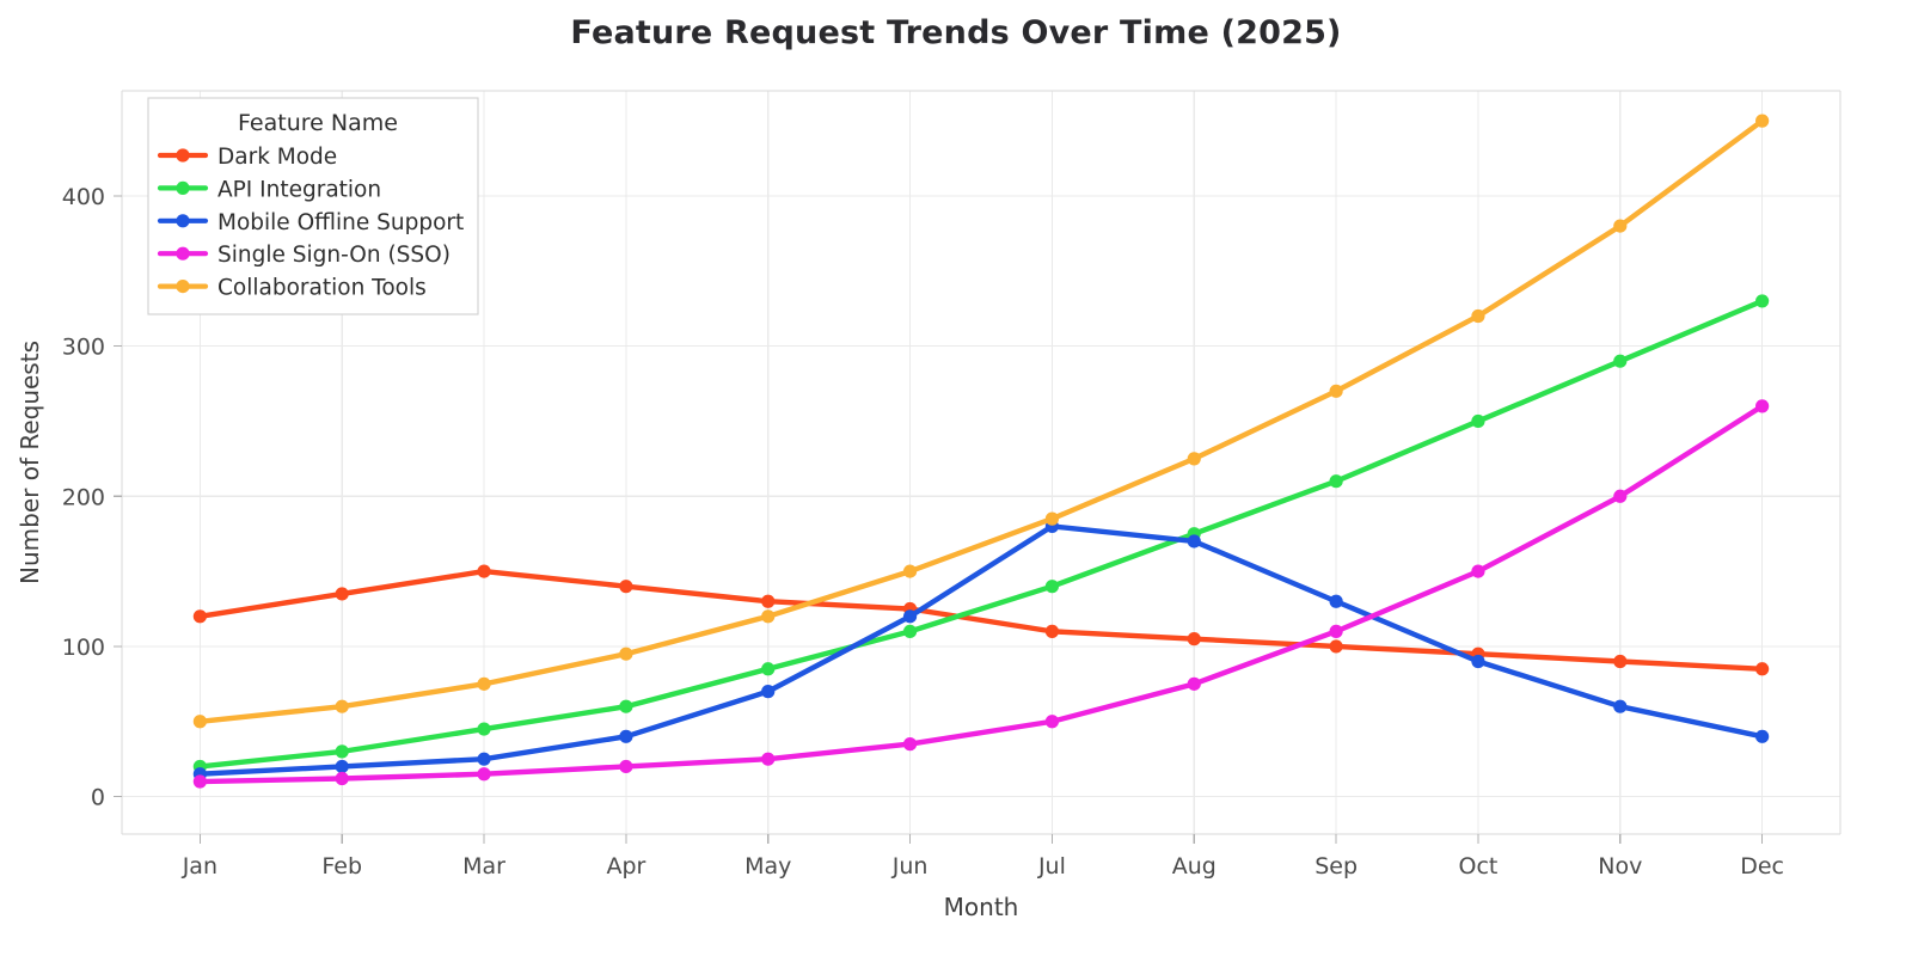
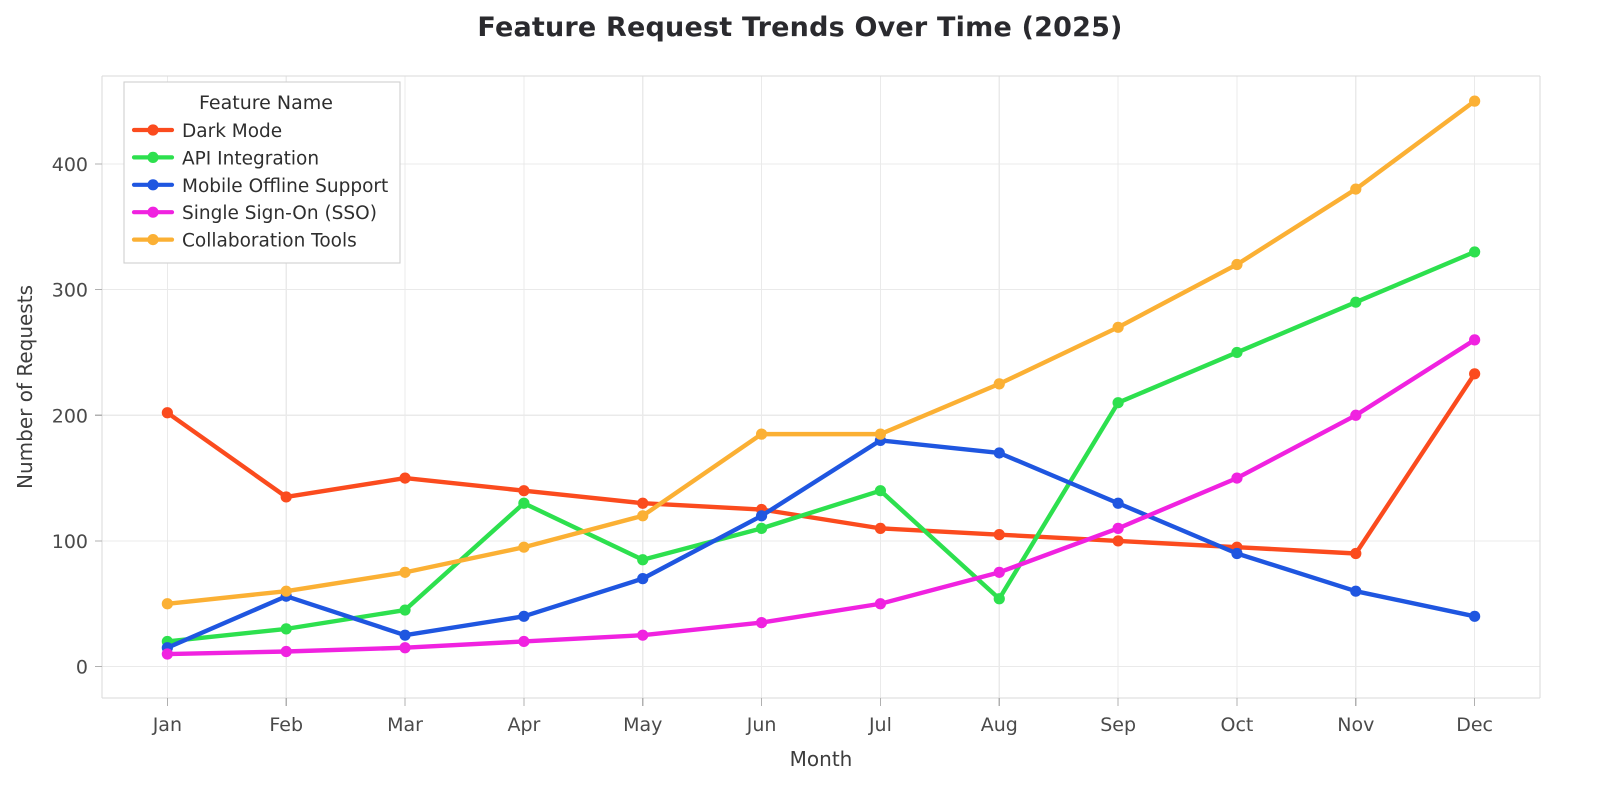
Dark Mode/Jan: 120 -> 202
Mobile Offline Support/Feb: 20 -> 56
API Integration/Apr: 60 -> 130
Collaboration Tools/Jun: 150 -> 185
API Integration/Aug: 175 -> 54
Dark Mode/Dec: 85 -> 233
